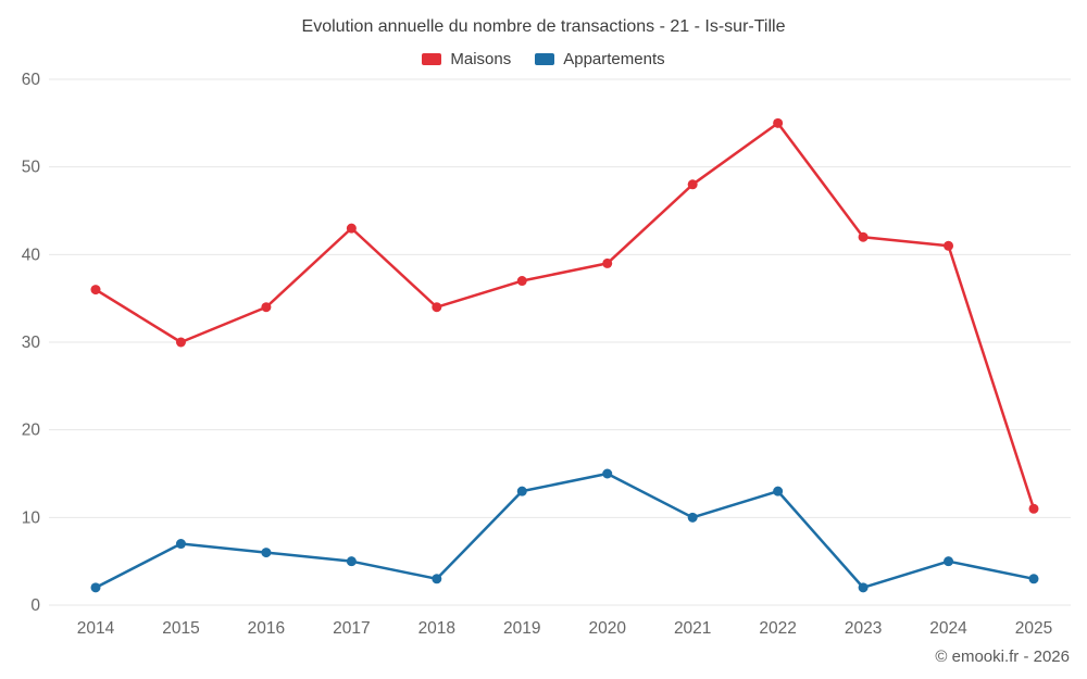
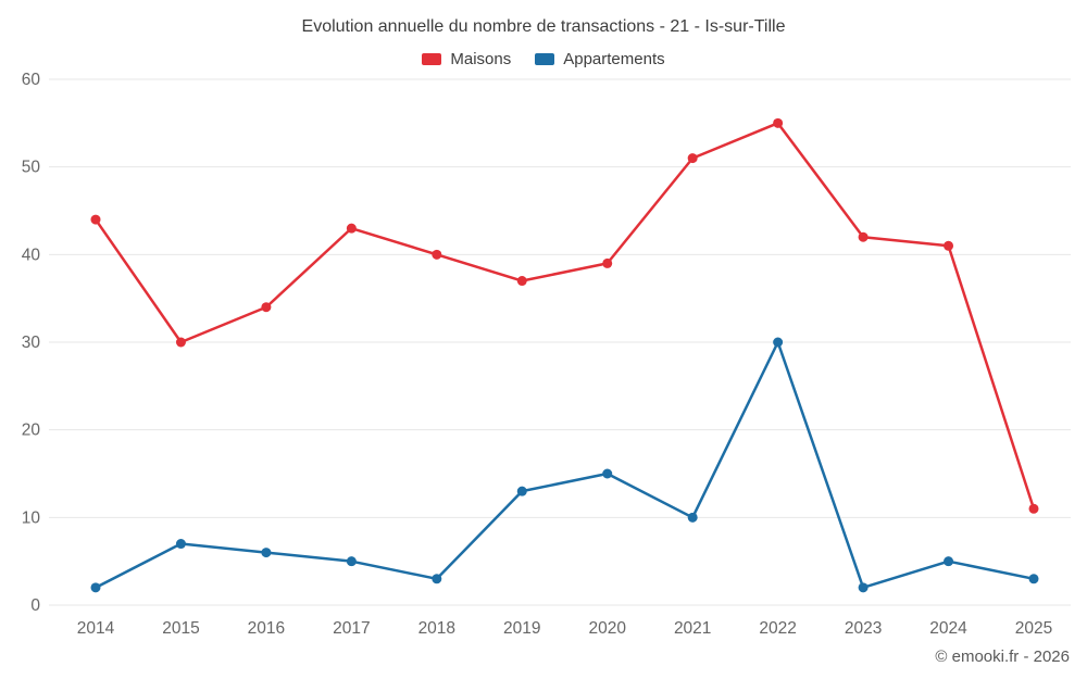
Maisons/2014: 36 -> 44
Maisons/2018: 34 -> 40
Maisons/2021: 48 -> 51
Appartements/2022: 13 -> 30
